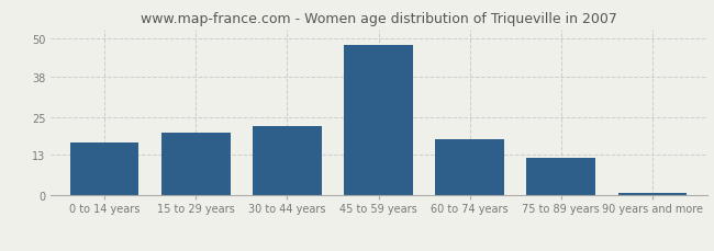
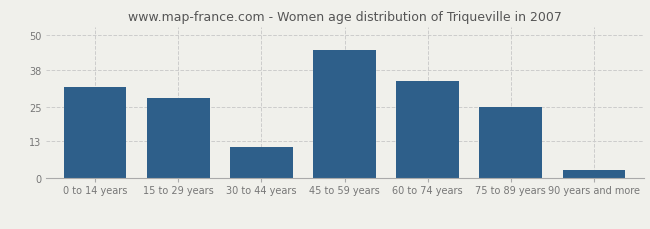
0 to 14 years: 17 -> 32
15 to 29 years: 20 -> 28
30 to 44 years: 22 -> 11
45 to 59 years: 48 -> 45
60 to 74 years: 18 -> 34
75 to 89 years: 12 -> 25
90 years and more: 1 -> 3
